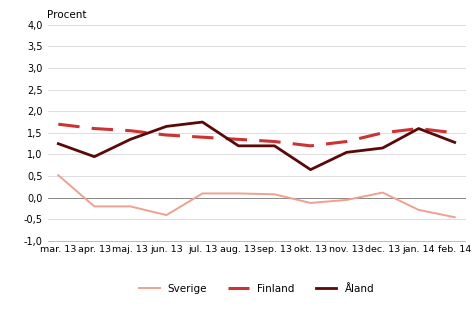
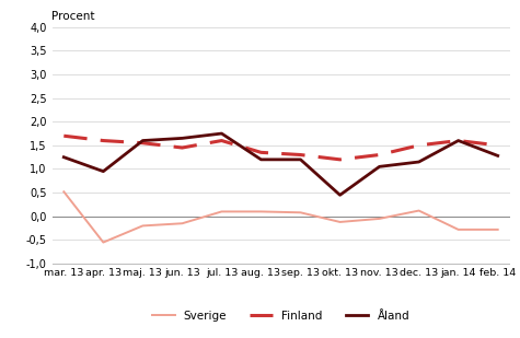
Sverige/apr. 13: -0,20 -> -0,55
Åland/maj. 13: 1,35 -> 1,60
Sverige/jun. 13: -0,40 -> -0,15
Finland/jul. 13: 1,40 -> 1,60
Åland/okt. 13: 0,65 -> 0,45
Sverige/feb. 14: -0,45 -> -0,28
